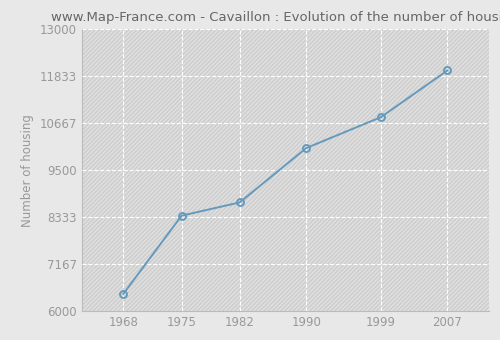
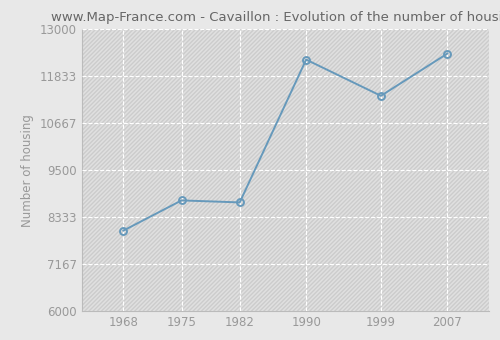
1968: 6430 -> 8000
1975: 8370 -> 8750
1990: 10050 -> 12250
1999: 10820 -> 11350
2007: 11980 -> 12400
